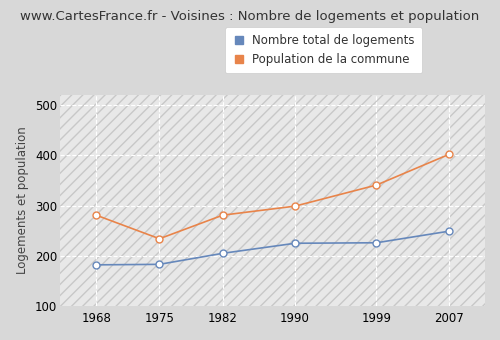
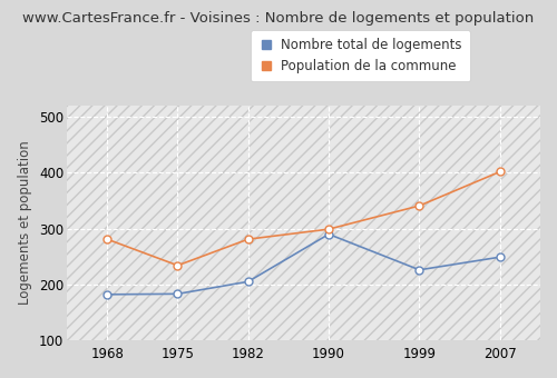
Nombre total de logements/1990: 225 -> 290
